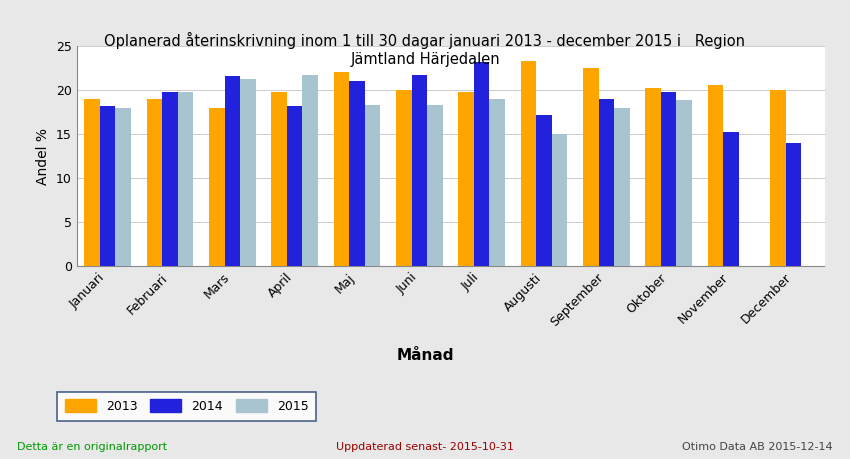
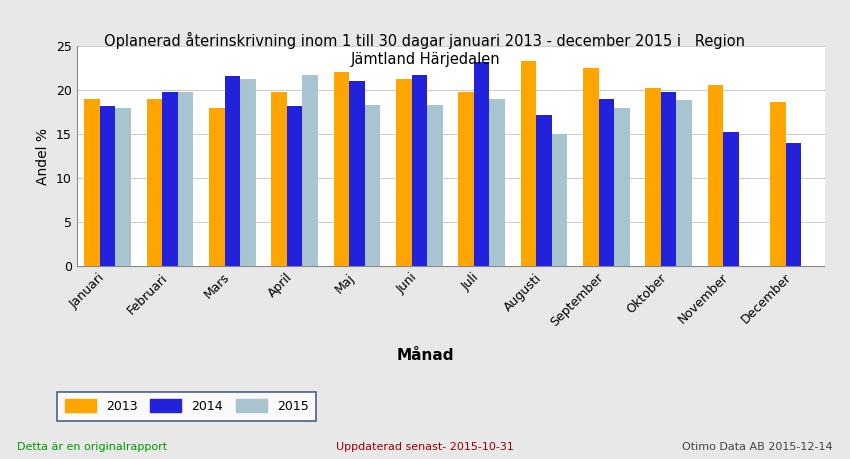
2013/Juni: 20.0 -> 21.2
2013/December: 20.0 -> 18.6
